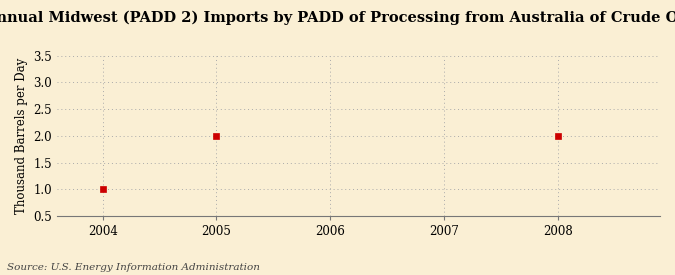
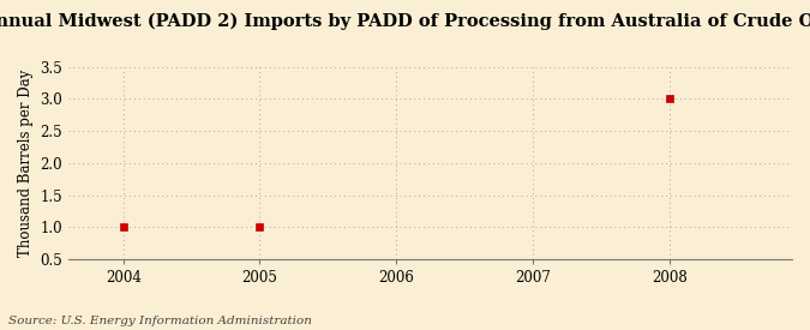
2005: 2 -> 1
2008: 2 -> 3
